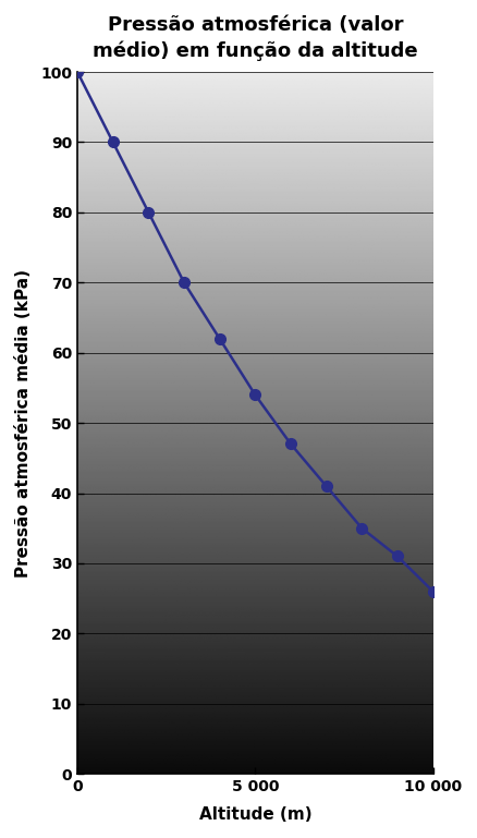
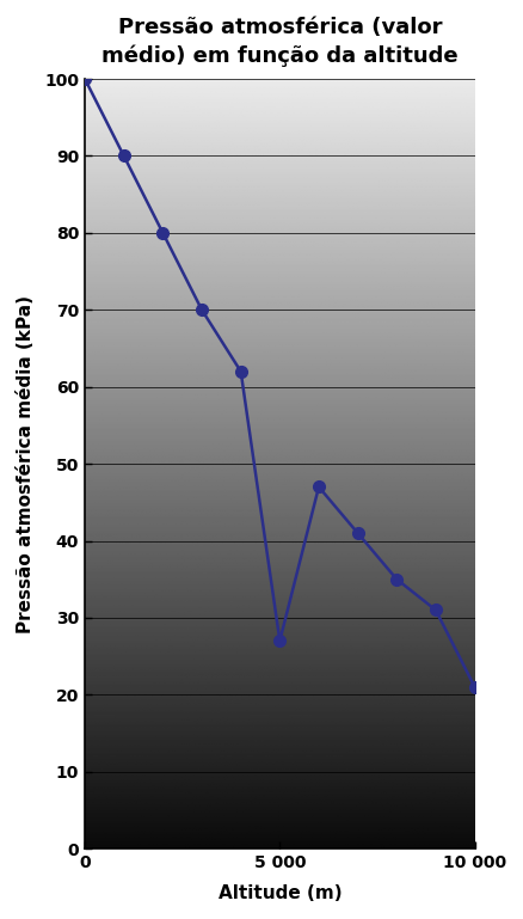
5 000: 54 -> 27
10 000: 26 -> 21
